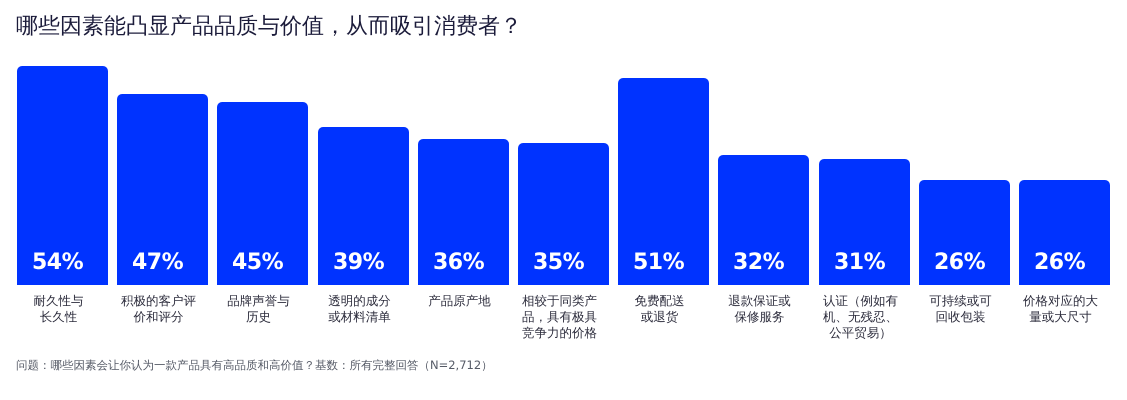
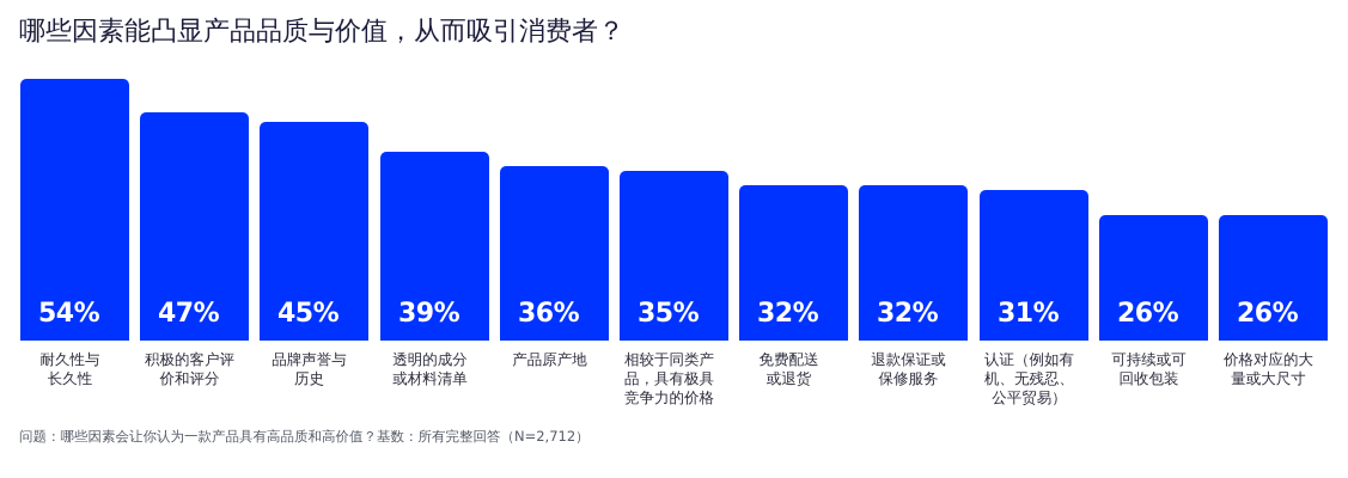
免费配送 或退货: 51% -> 32%
